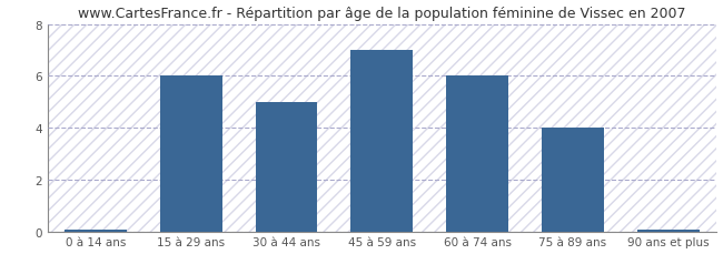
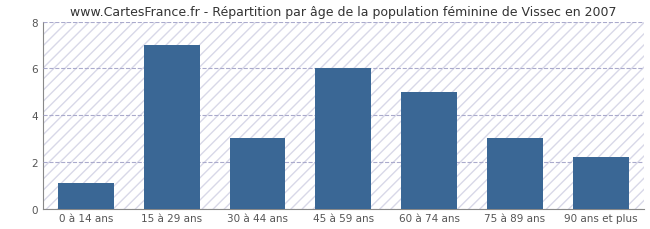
0 à 14 ans: 0.08 -> 1.10
15 à 29 ans: 6.00 -> 7.00
30 à 44 ans: 5.00 -> 3.00
45 à 59 ans: 7.00 -> 6.00
60 à 74 ans: 6.00 -> 5.00
75 à 89 ans: 4.00 -> 3.00
90 ans et plus: 0.08 -> 2.20
